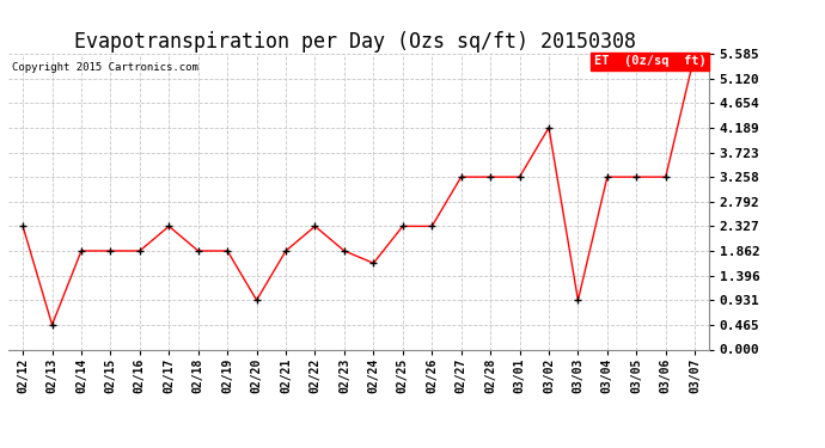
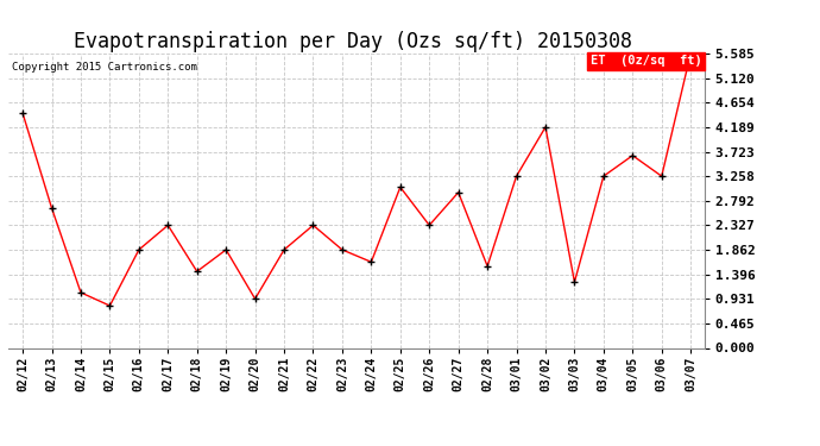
02/12: 2.33 -> 4.45
02/13: 0.47 -> 2.65
02/14: 1.86 -> 1.05
02/15: 1.86 -> 0.80
02/18: 1.86 -> 1.45
02/25: 2.33 -> 3.05
02/27: 3.26 -> 2.95
02/28: 3.26 -> 1.55
03/03: 0.93 -> 1.25
03/05: 3.26 -> 3.65
